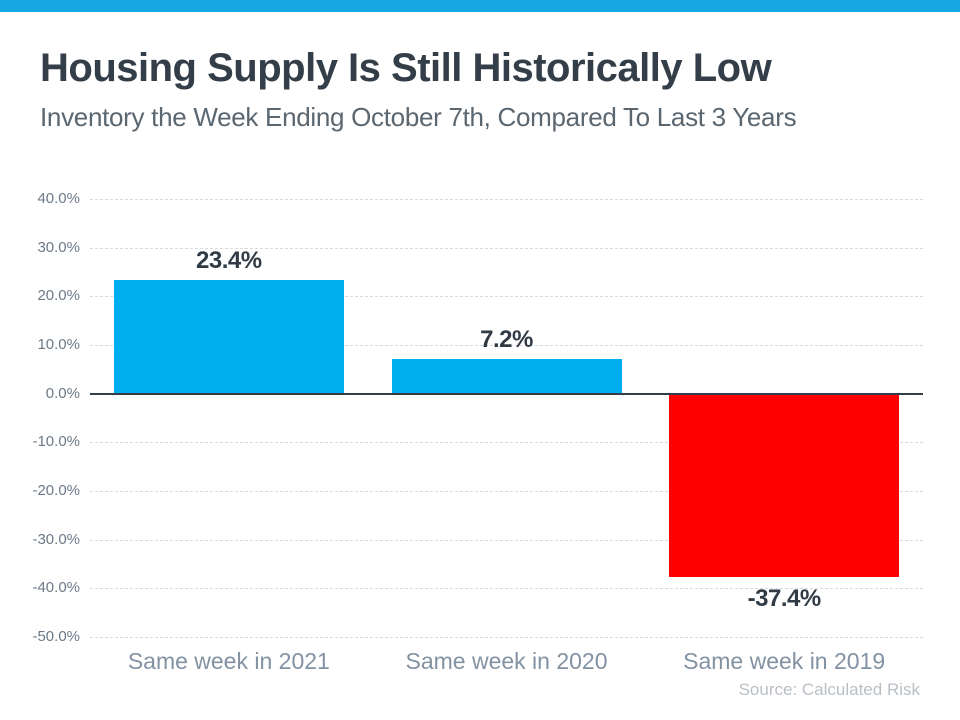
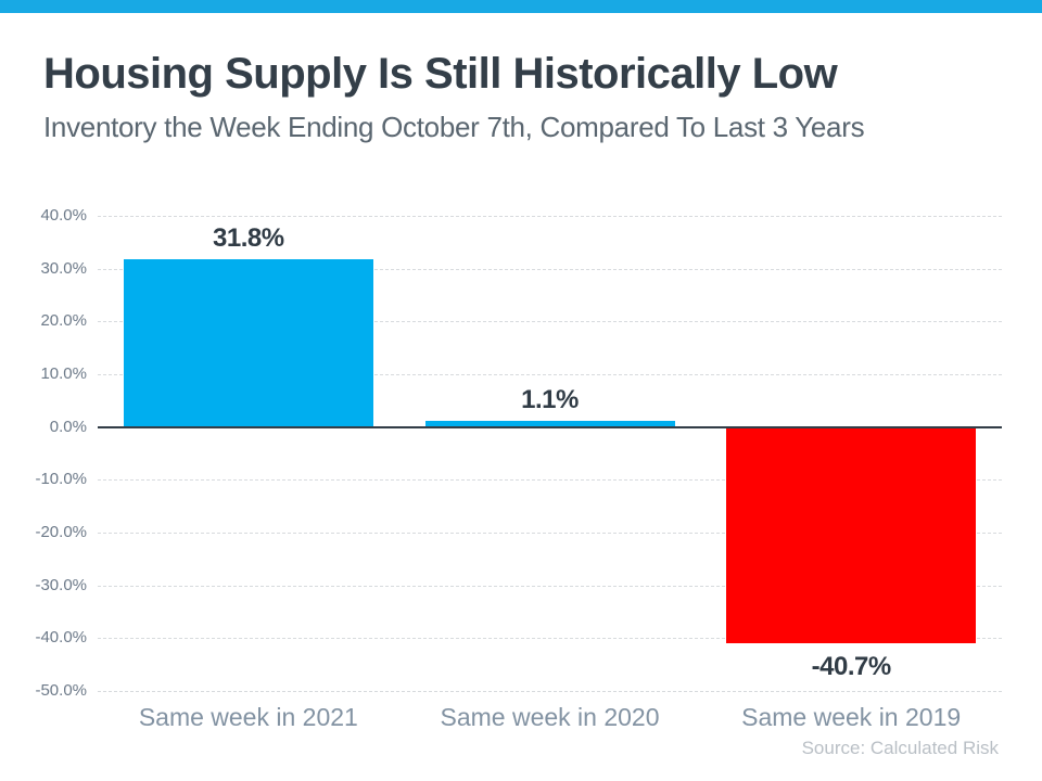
Same week in 2021: 23.4% -> 31.8%
Same week in 2020: 7.2% -> 1.1%
Same week in 2019: -37.4% -> -40.7%
